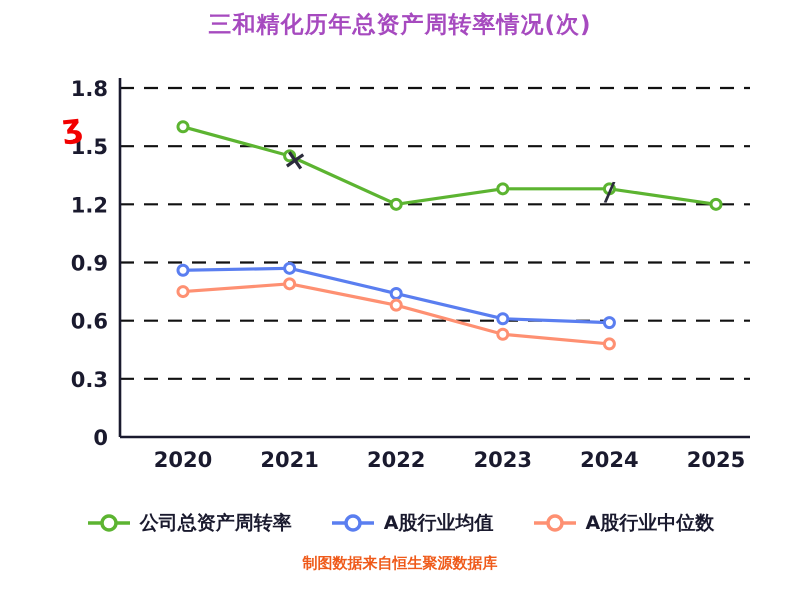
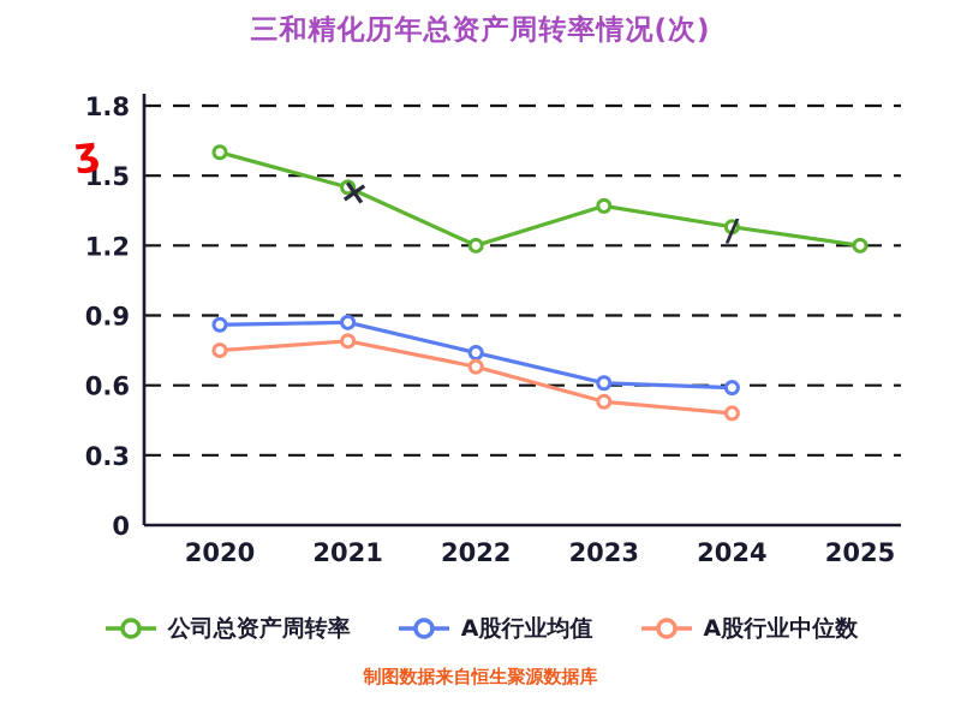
公司总资产周转率/2023: 1.28 -> 1.37
